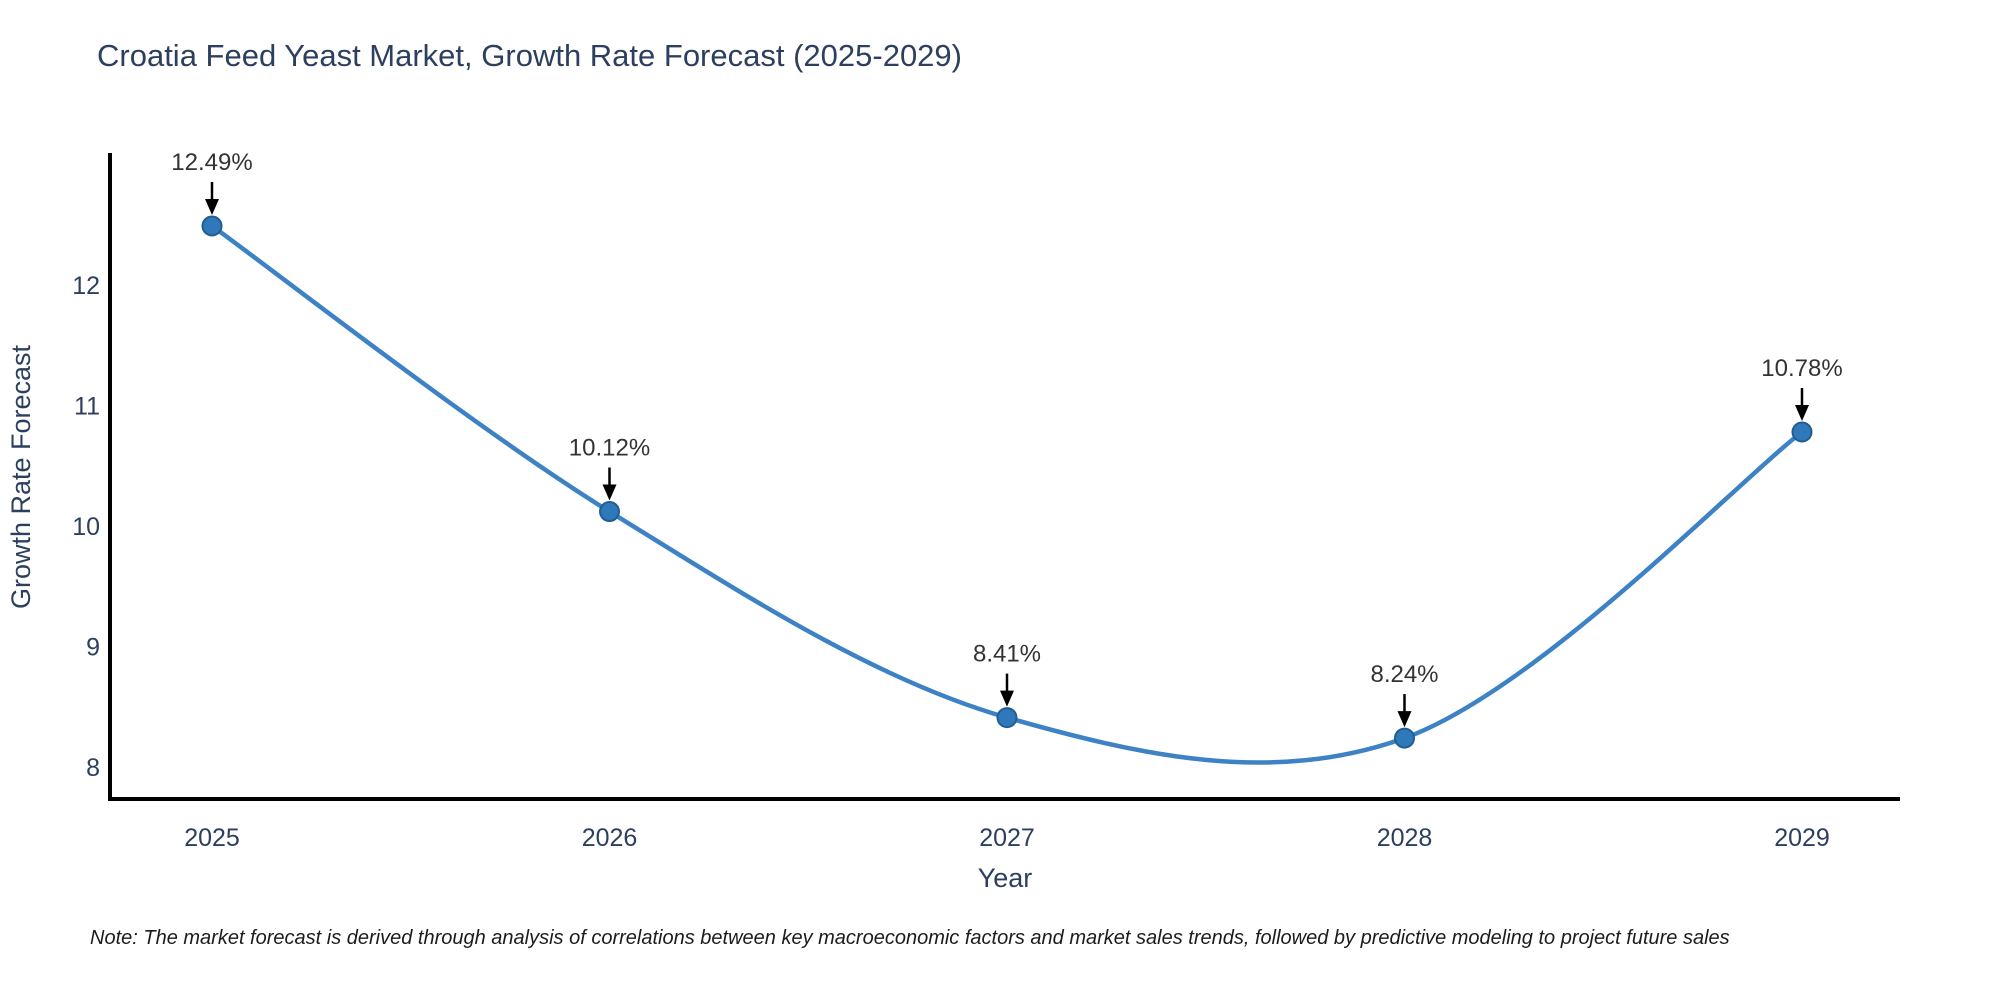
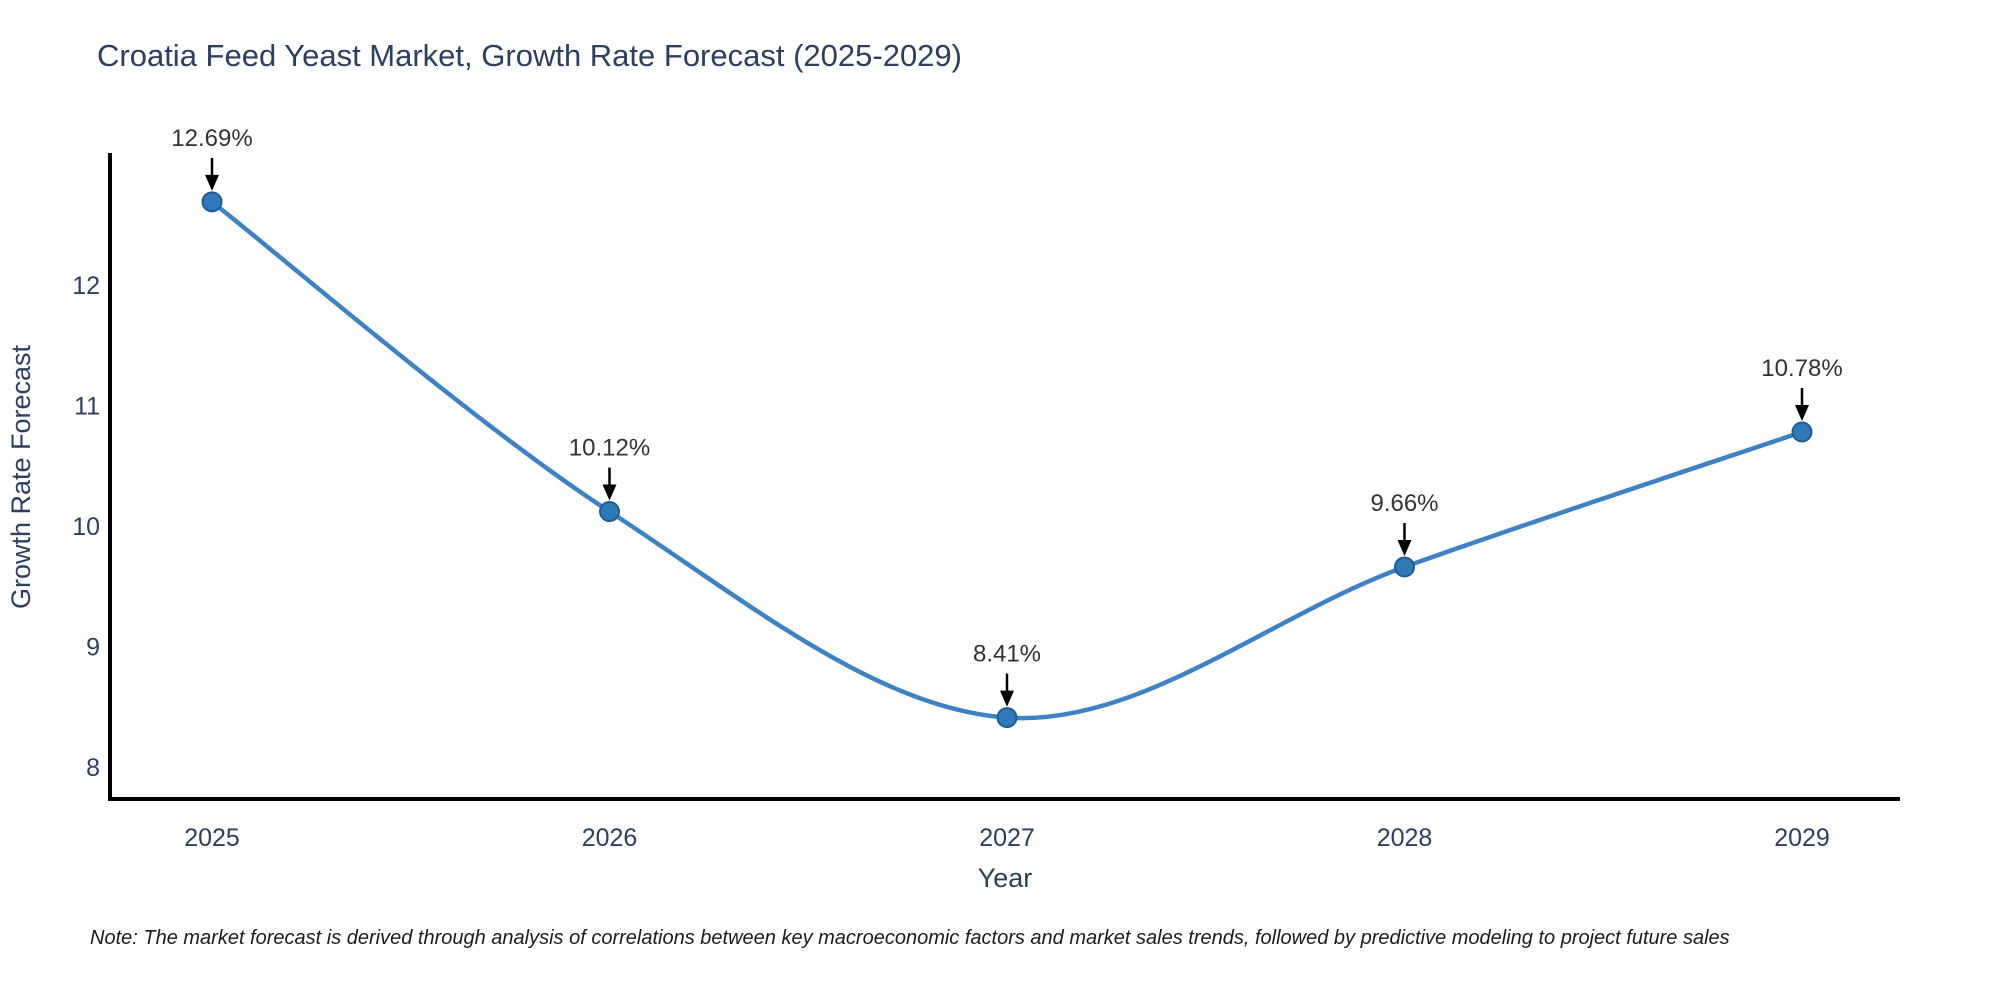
2025: 12.49% -> 12.69%
2028: 8.24% -> 9.66%
